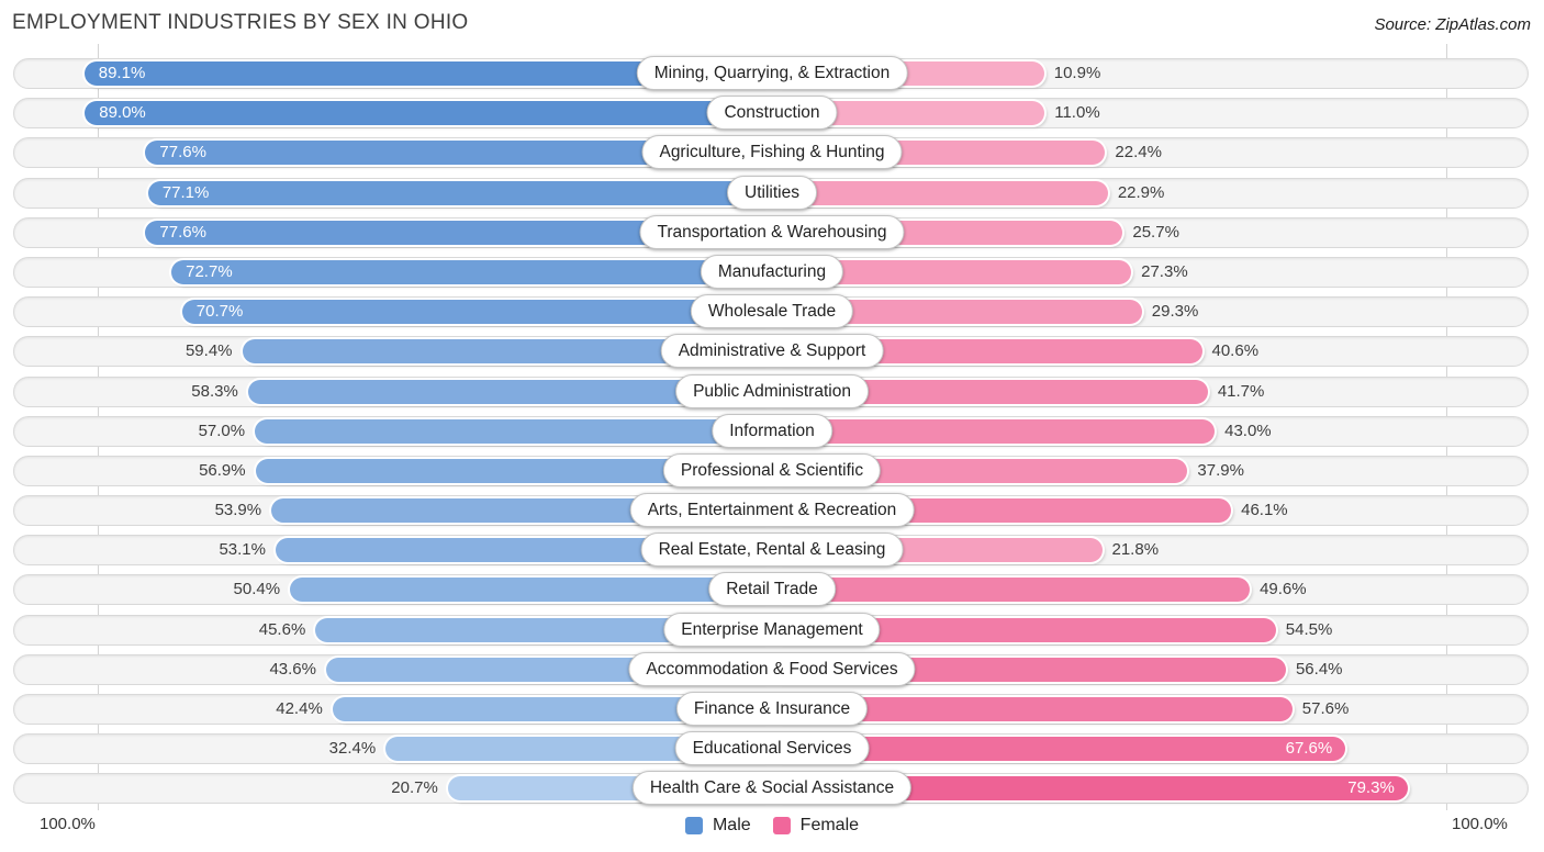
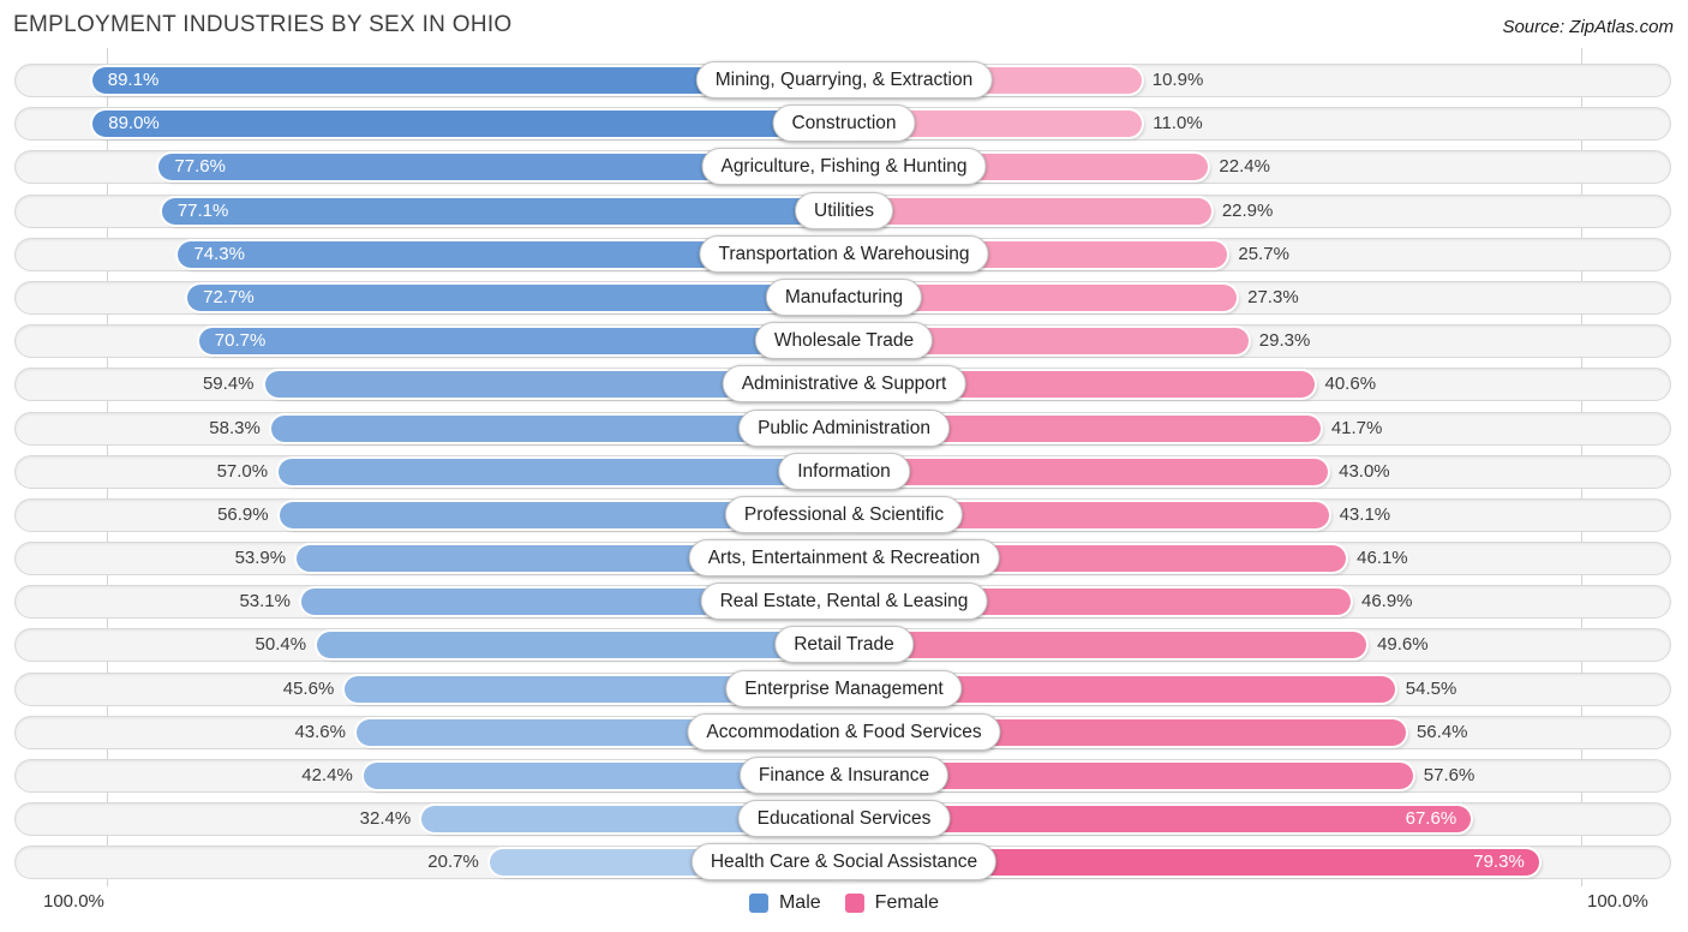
Male/Transportation & Warehousing: 77.6% -> 74.3%
Female/Professional & Scientific: 37.9% -> 43.1%
Female/Real Estate, Rental & Leasing: 21.8% -> 46.9%
